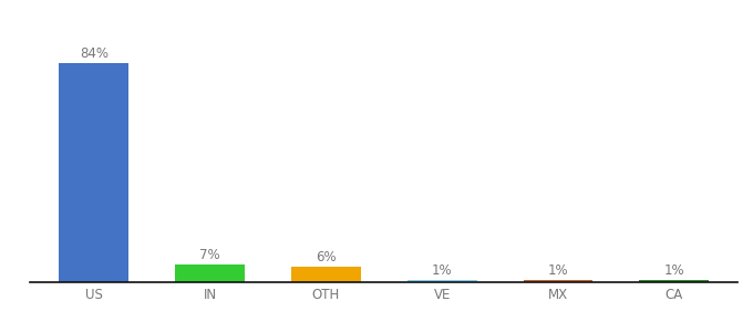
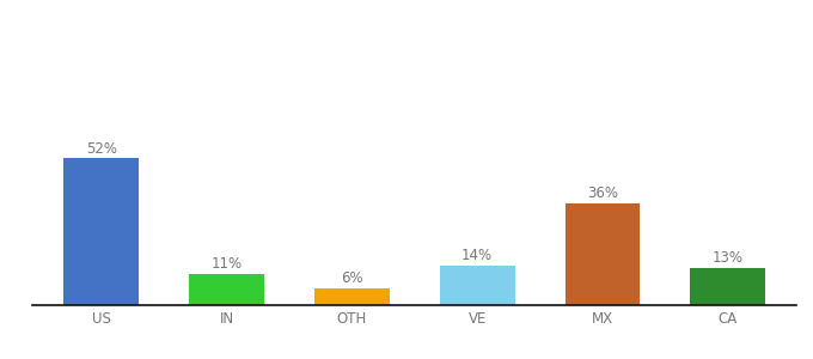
US: 84% -> 52%
IN: 7% -> 11%
VE: 1% -> 14%
MX: 1% -> 36%
CA: 1% -> 13%
